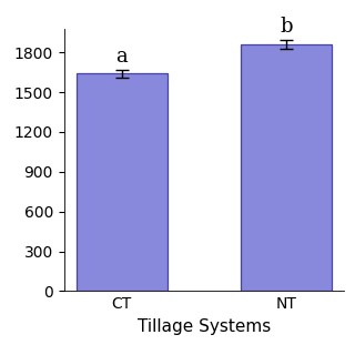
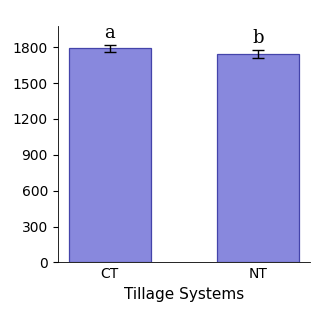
CT: 1640 -> 1790
NT: 1860 -> 1740
